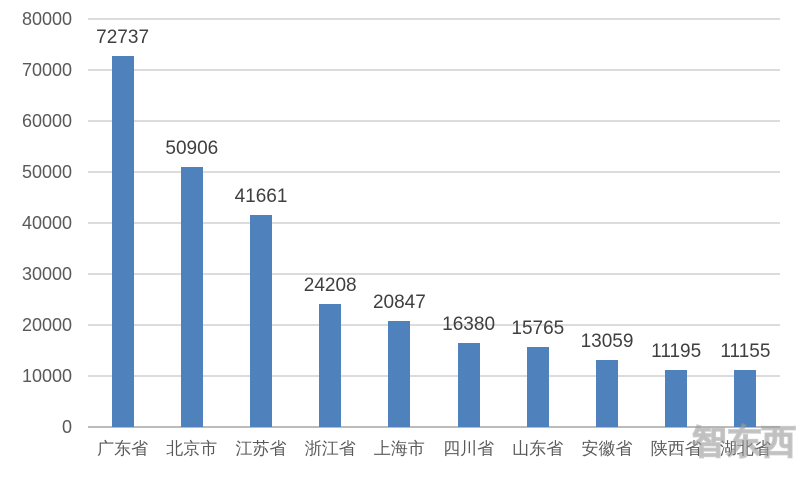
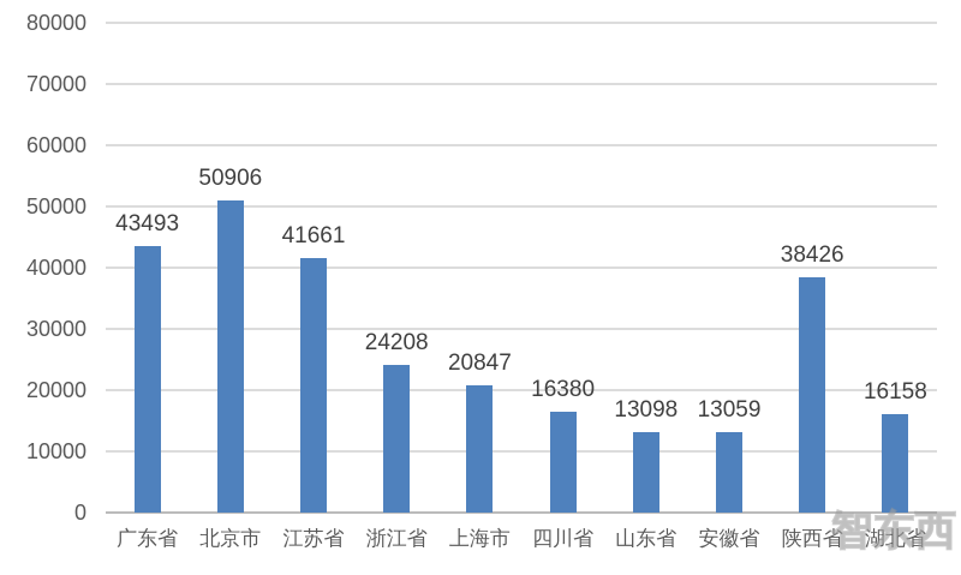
广东省: 72737 -> 43493
山东省: 15765 -> 13098
陕西省: 11195 -> 38426
湖北省: 11155 -> 16158
